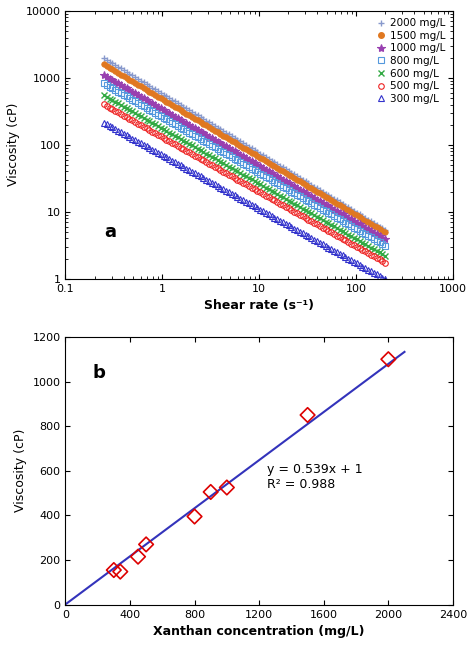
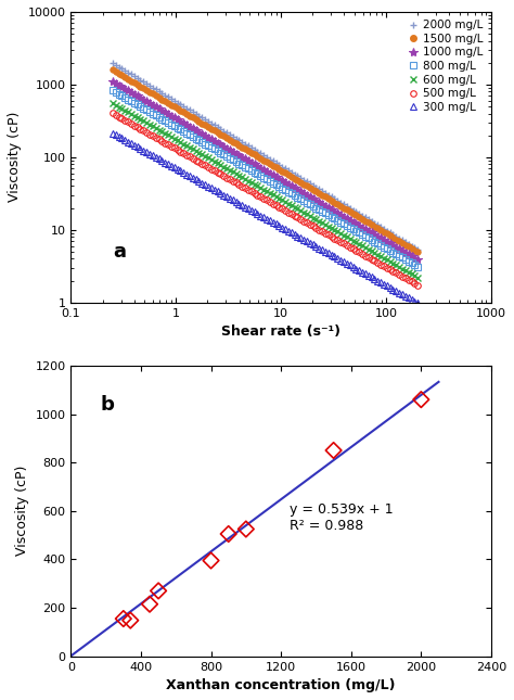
2000: 1100 -> 1060
